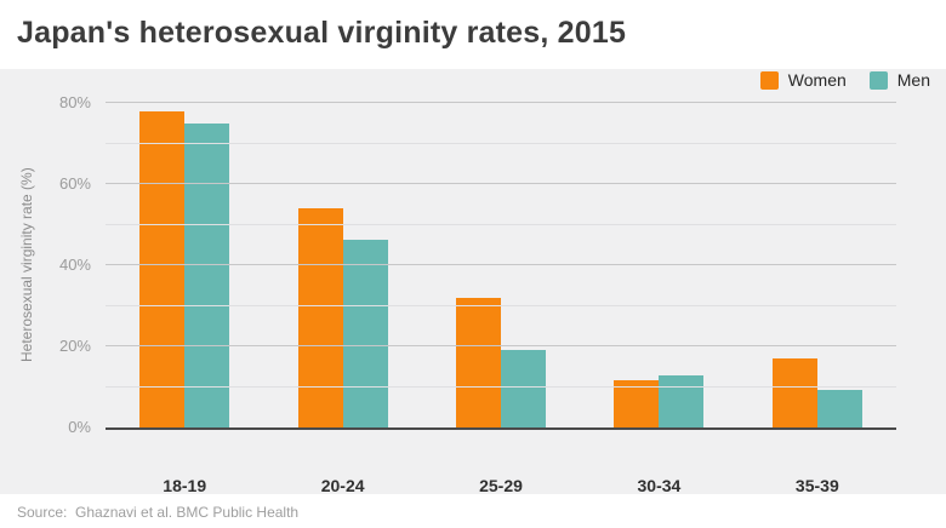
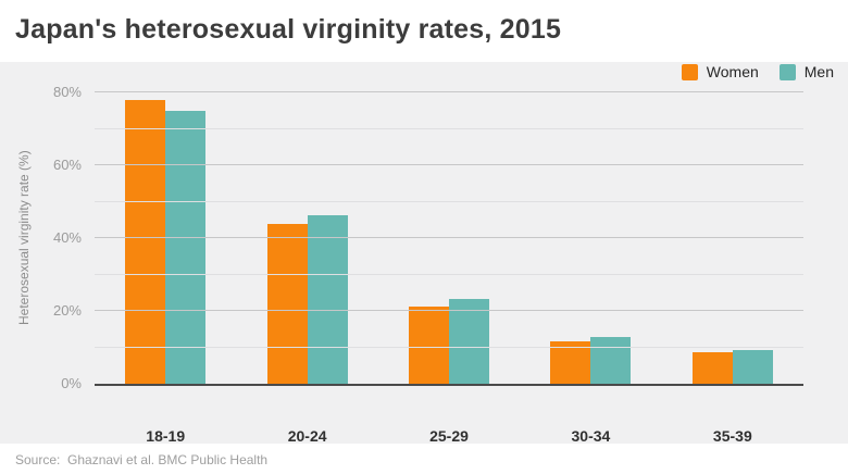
Women/20-24: 54% -> 44%
Women/25-29: 32% -> 21%
Men/25-29: 19% -> 23%
Women/35-39: 17% -> 9%
